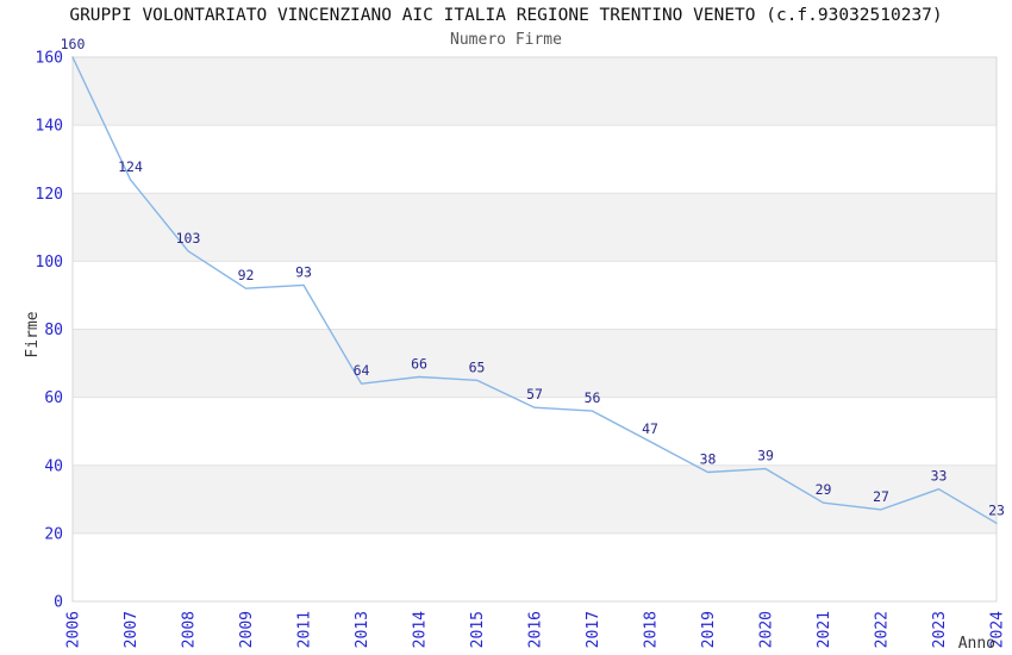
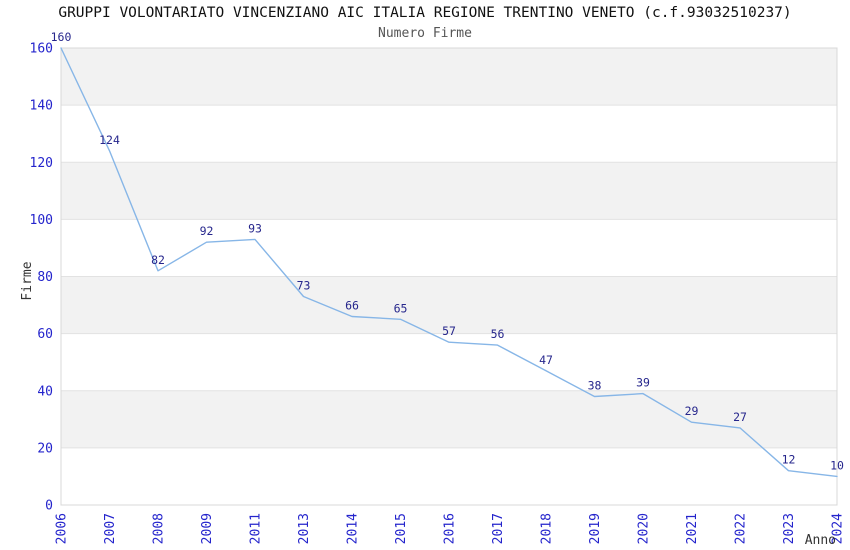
2008: 103 -> 82
2013: 64 -> 73
2023: 33 -> 12
2024: 23 -> 10
